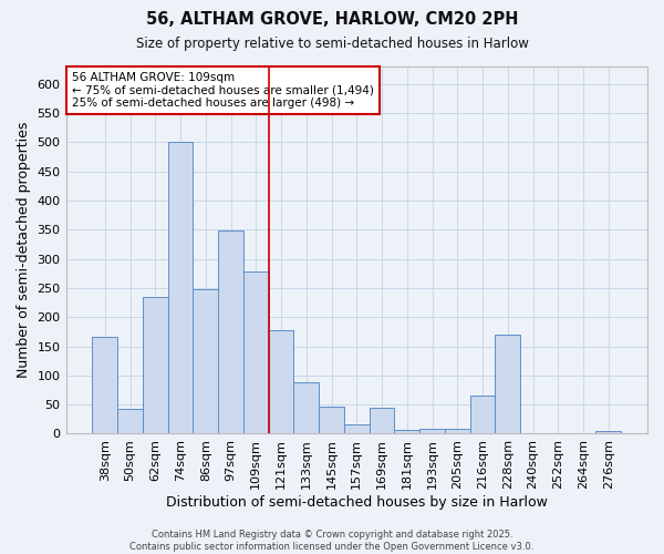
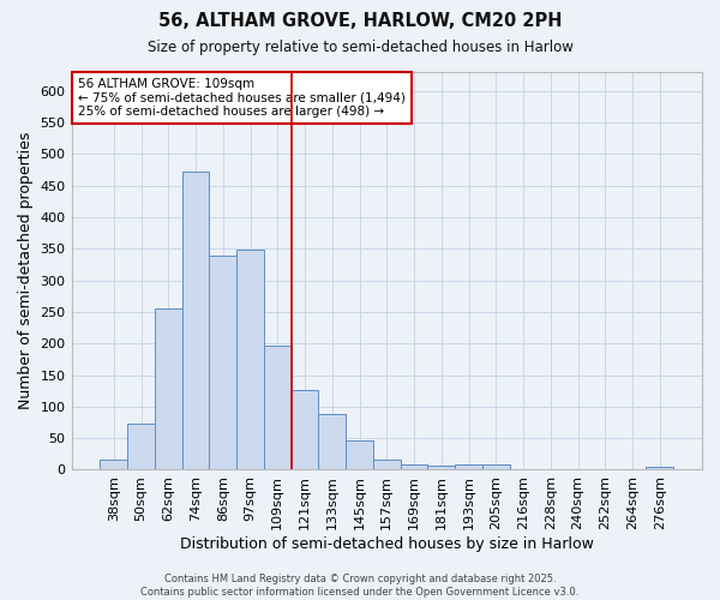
38sqm: 166 -> 17
50sqm: 42 -> 73
62sqm: 234 -> 255
74sqm: 500 -> 473
86sqm: 248 -> 340
109sqm: 278 -> 197
121sqm: 178 -> 126
169sqm: 44 -> 9
216sqm: 66 -> 1
228sqm: 170 -> 1
